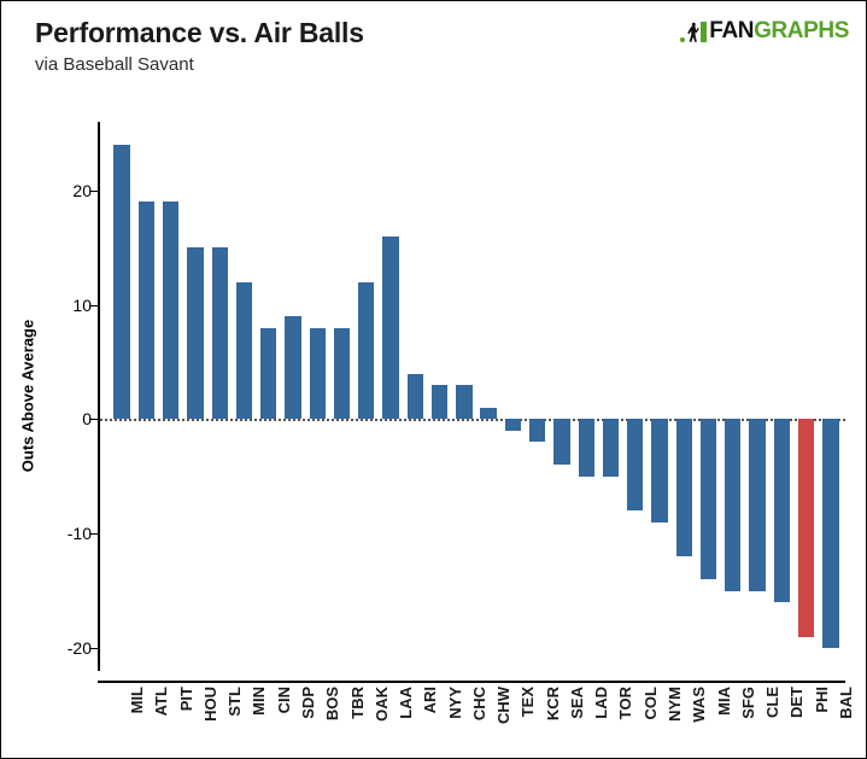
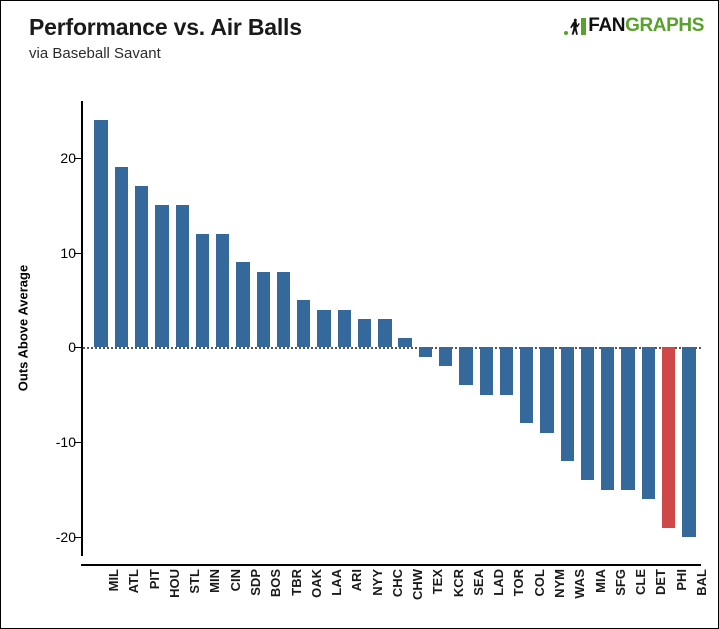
PIT: 19 -> 17
CIN: 8 -> 12
OAK: 12 -> 5
LAA: 16 -> 4
